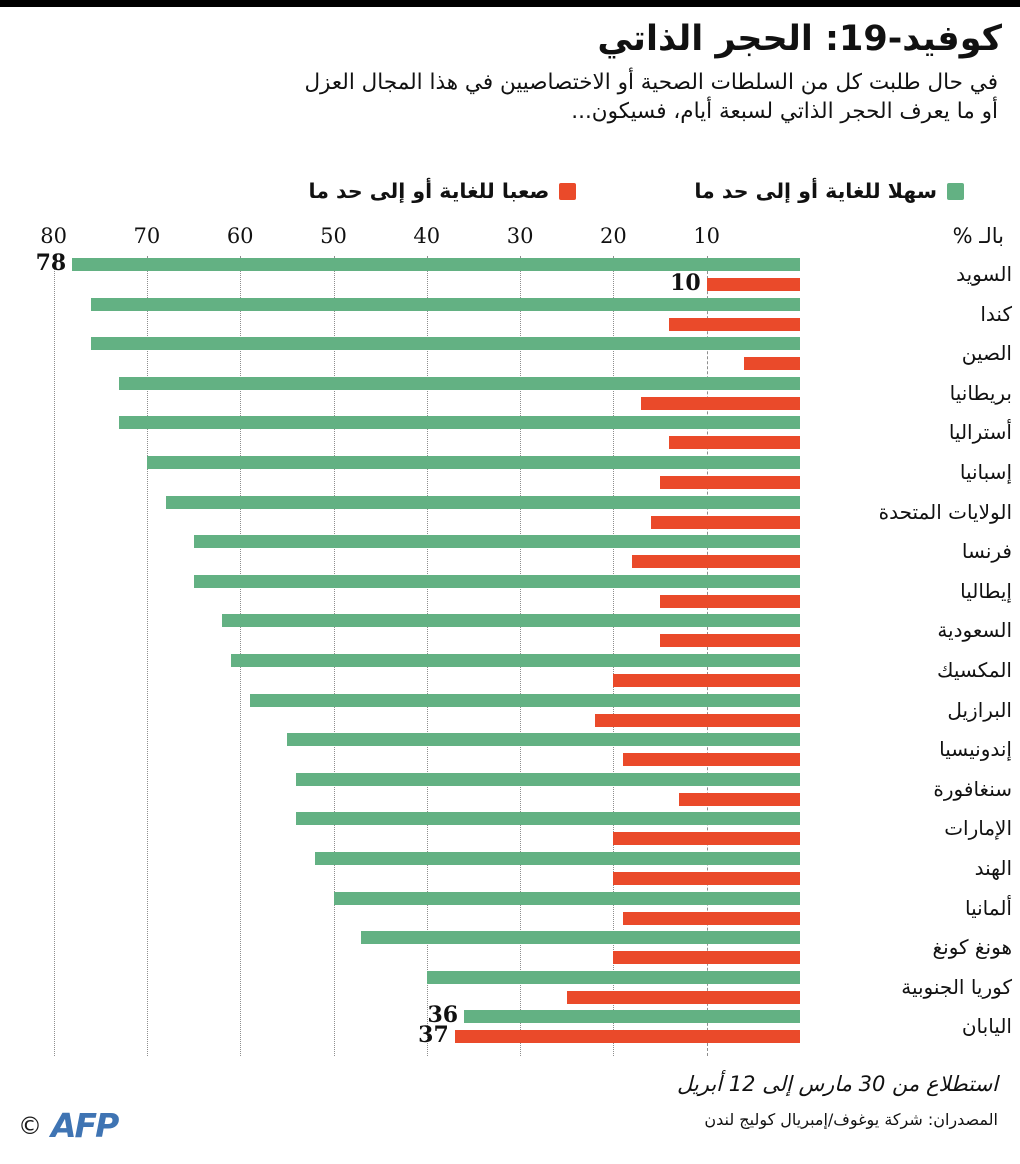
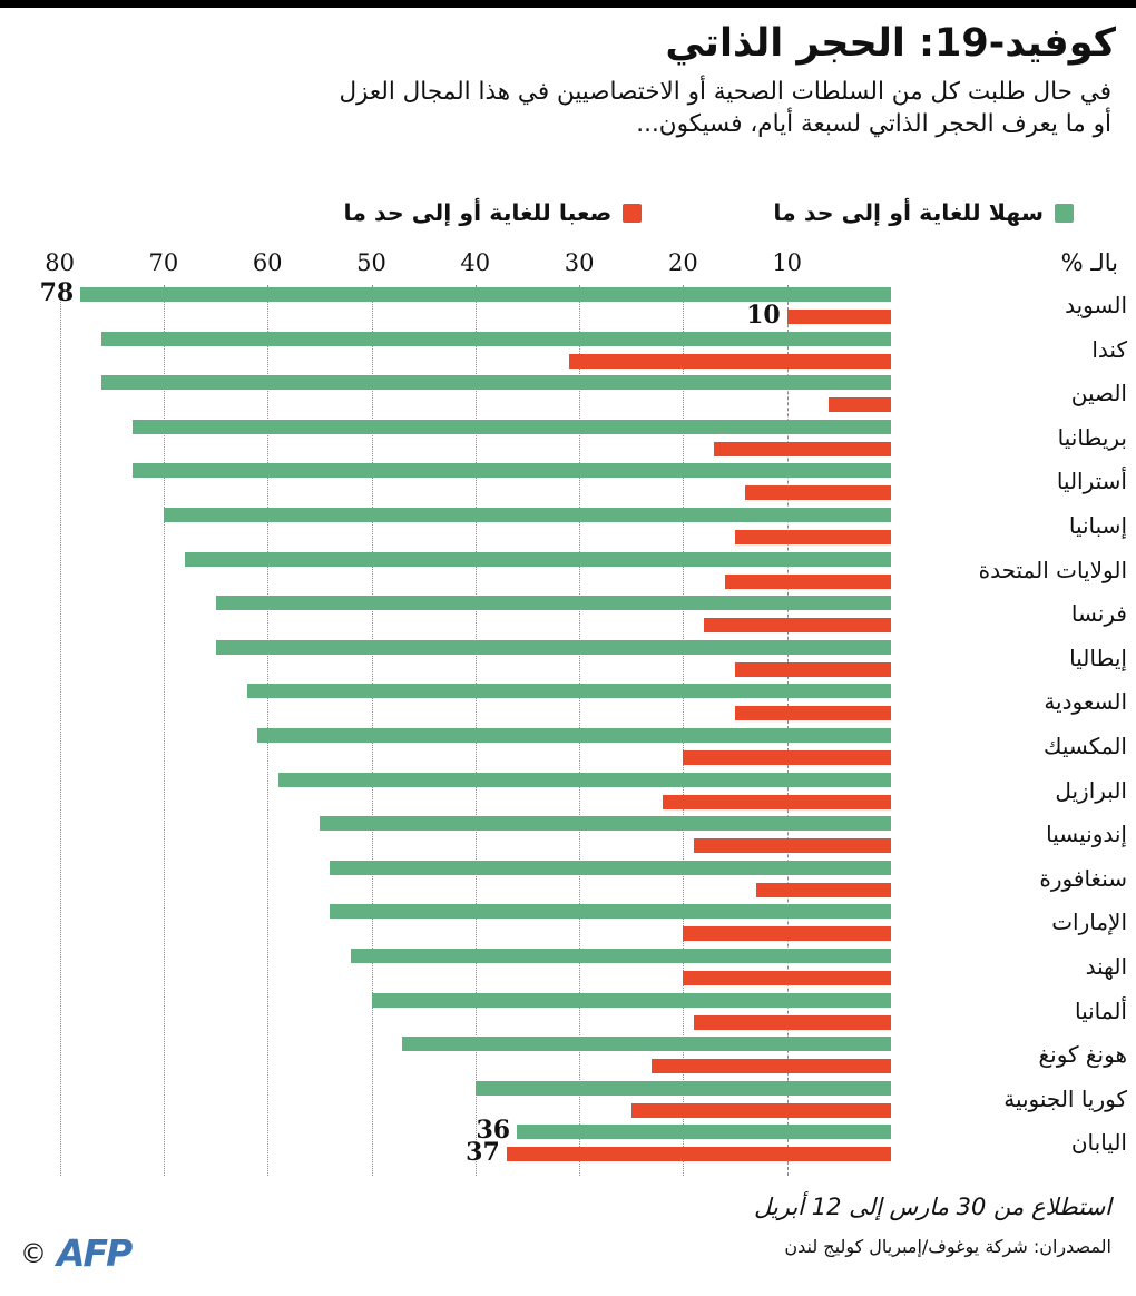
صعبا للغاية أو إلى حد ما/كندا: 14 -> 31
صعبا للغاية أو إلى حد ما/هونغ كونغ: 20 -> 23
